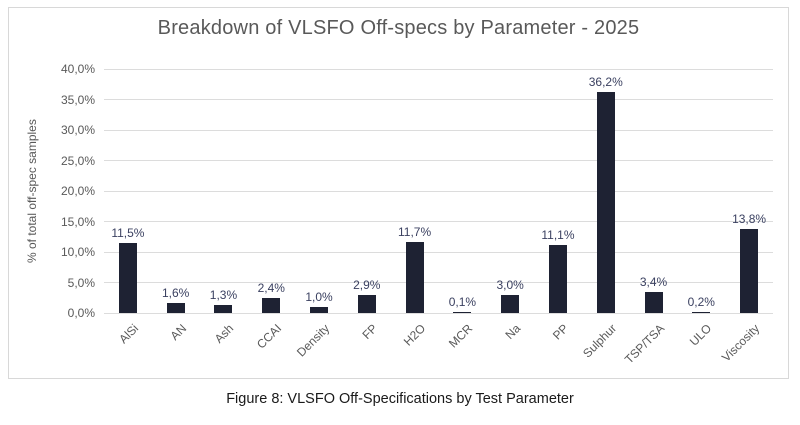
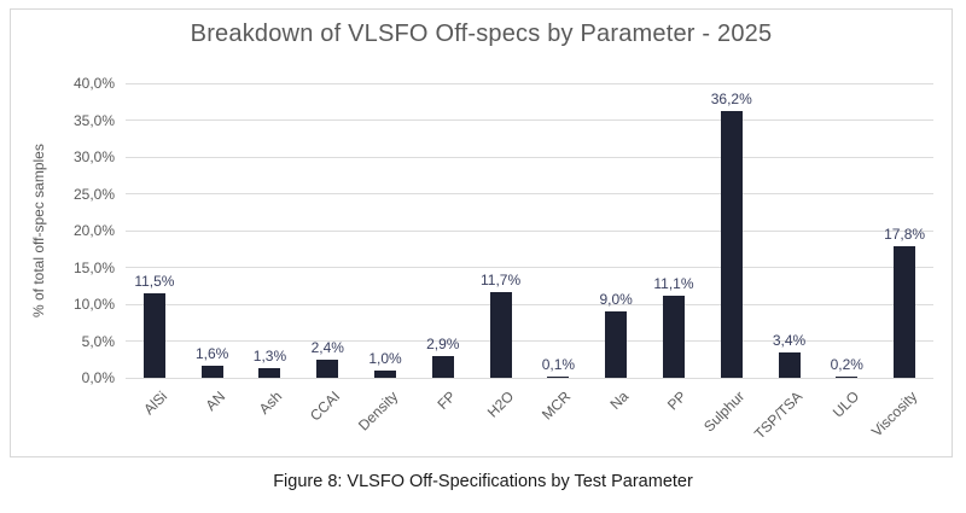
Na: 3,0% -> 9,0%
Viscosity: 13,8% -> 17,8%
